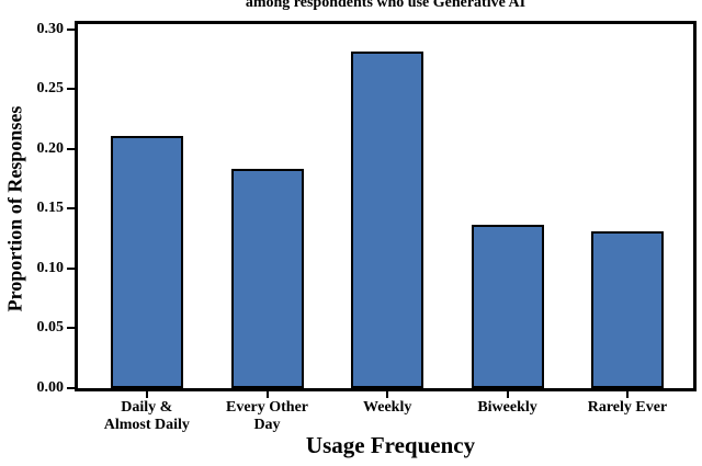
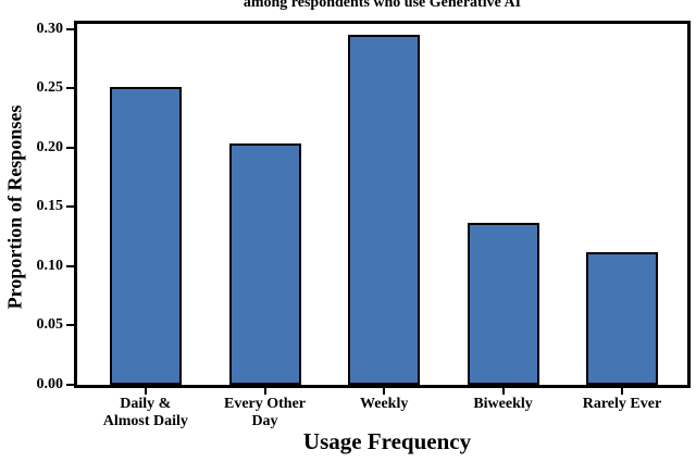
Daily & Almost Daily: 0.211 -> 0.251
Every Other Day: 0.183 -> 0.204
Weekly: 0.282 -> 0.295
Rarely Ever: 0.131 -> 0.112
